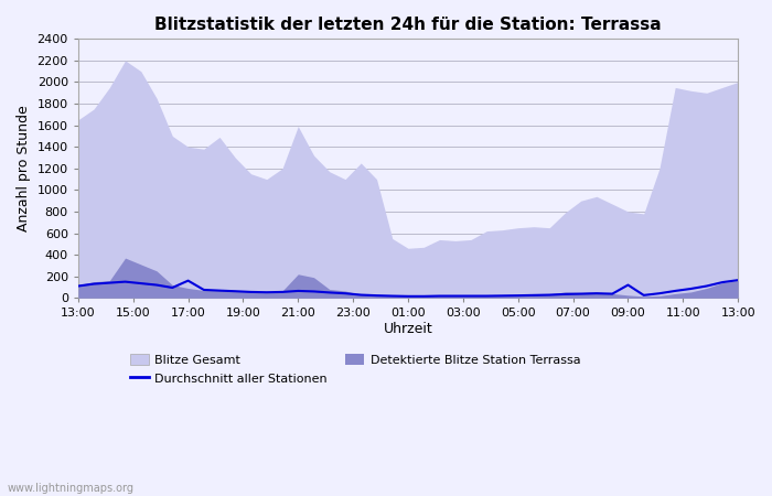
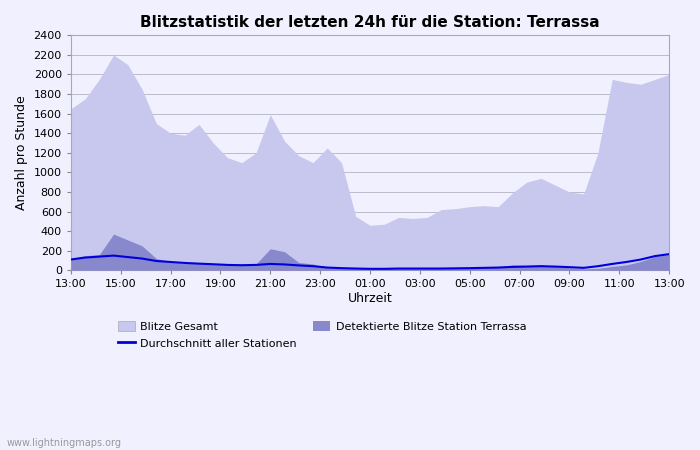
Durchschnitt aller Stationen/17:00: 160 -> 80
Durchschnitt aller Stationen/09:00: 120 -> 30
